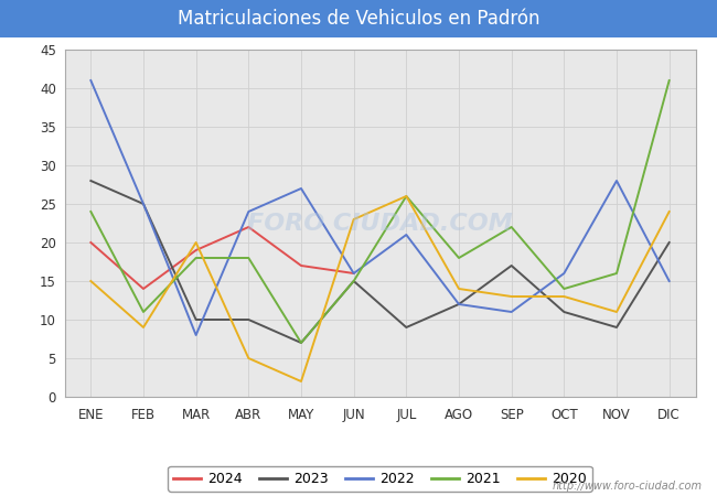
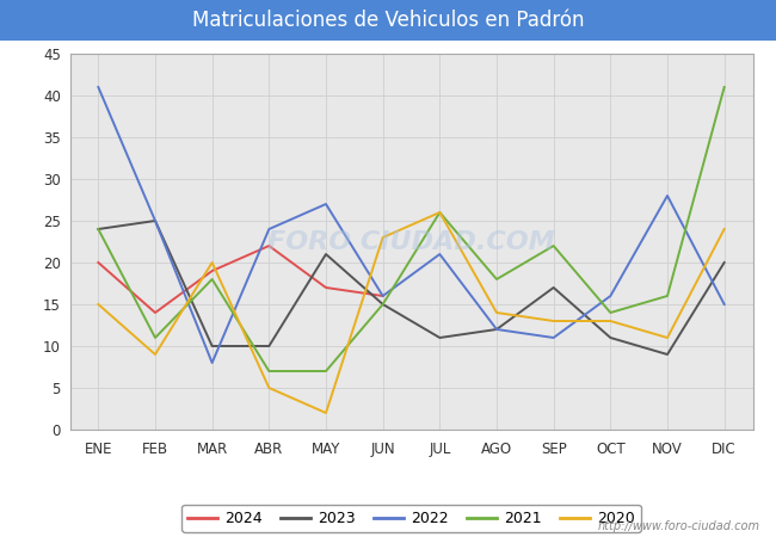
2023/ENE: 28 -> 24
2021/ABR: 18 -> 7
2023/MAY: 7 -> 21
2023/JUL: 9 -> 11
